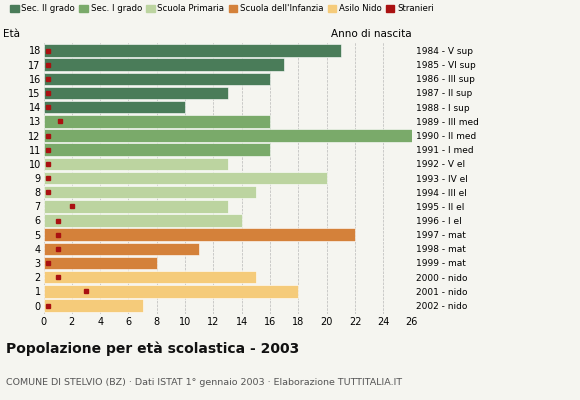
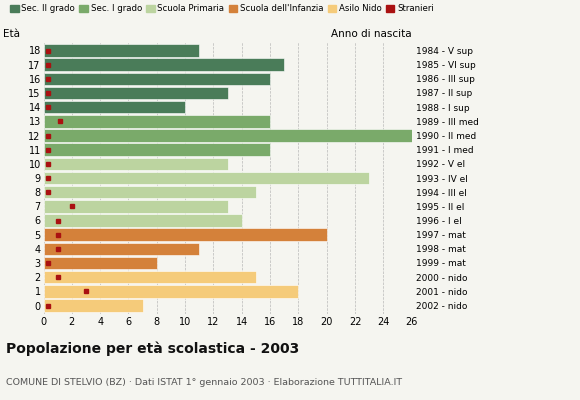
18: 21 -> 11
9: 20 -> 23
5: 22 -> 20
